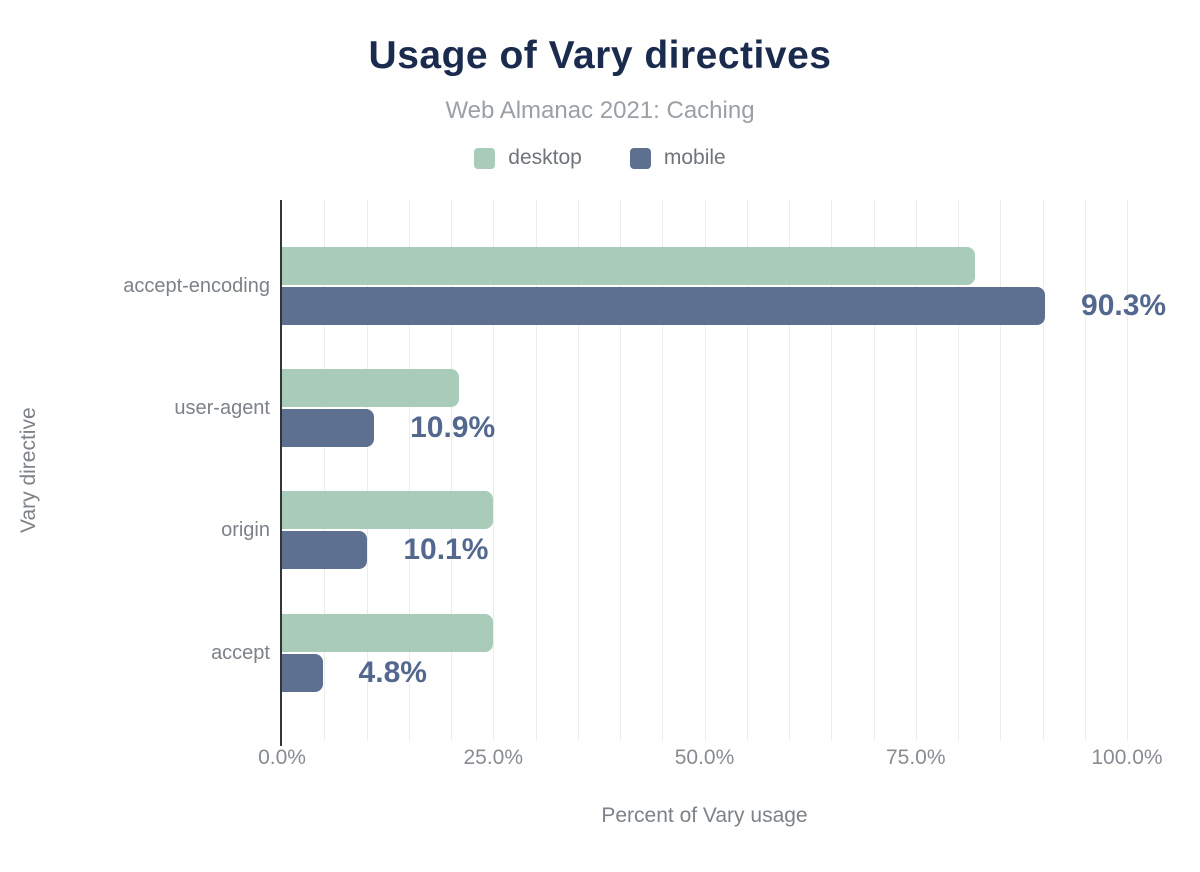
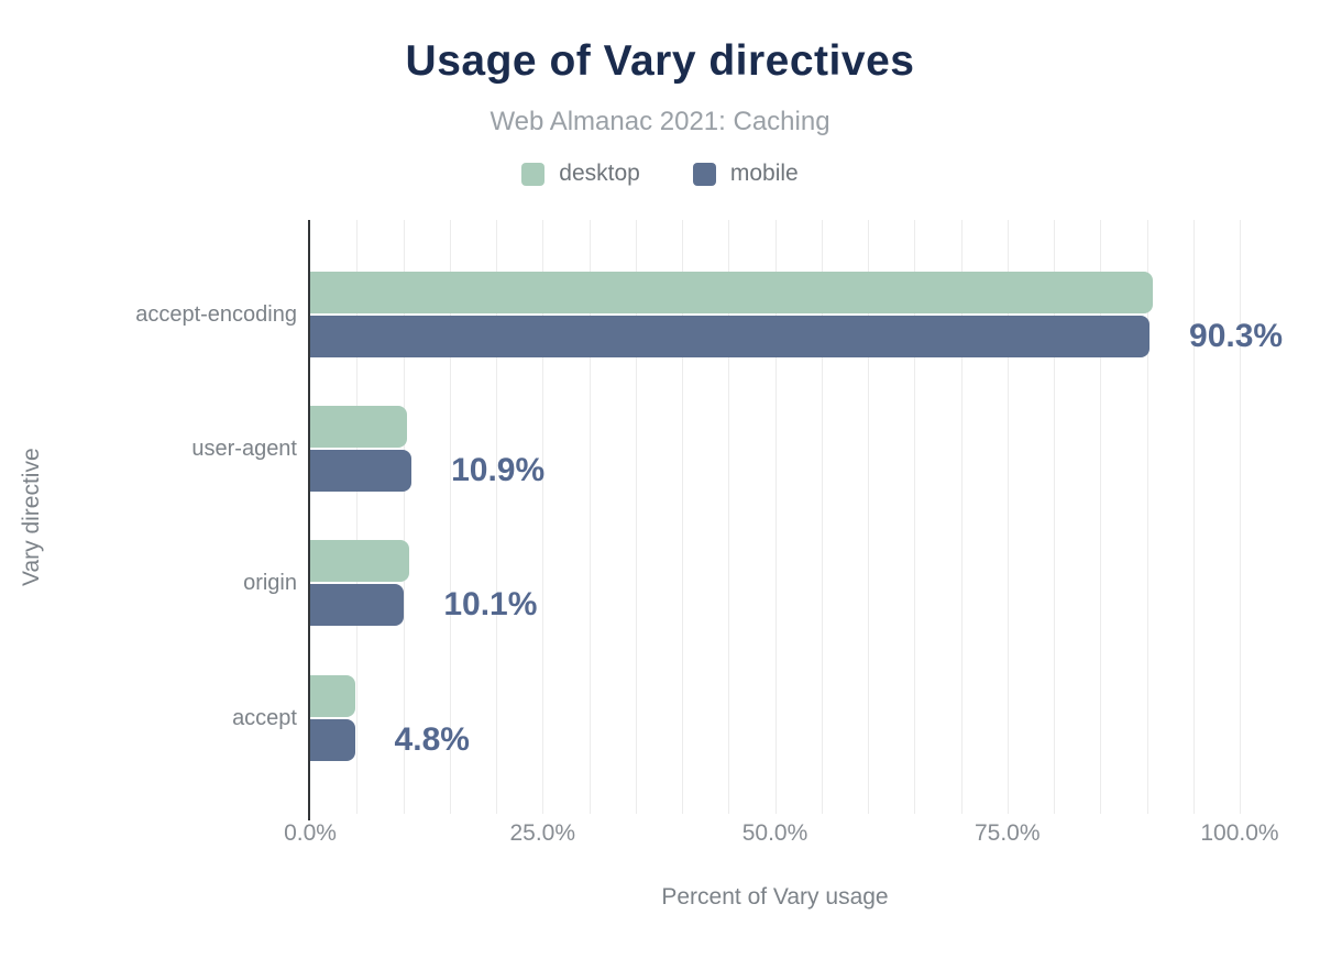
desktop/accept-encoding: 82% -> 91%
desktop/user-agent: 21% -> 10%
desktop/origin: 25% -> 11%
desktop/accept: 25% -> 5%
